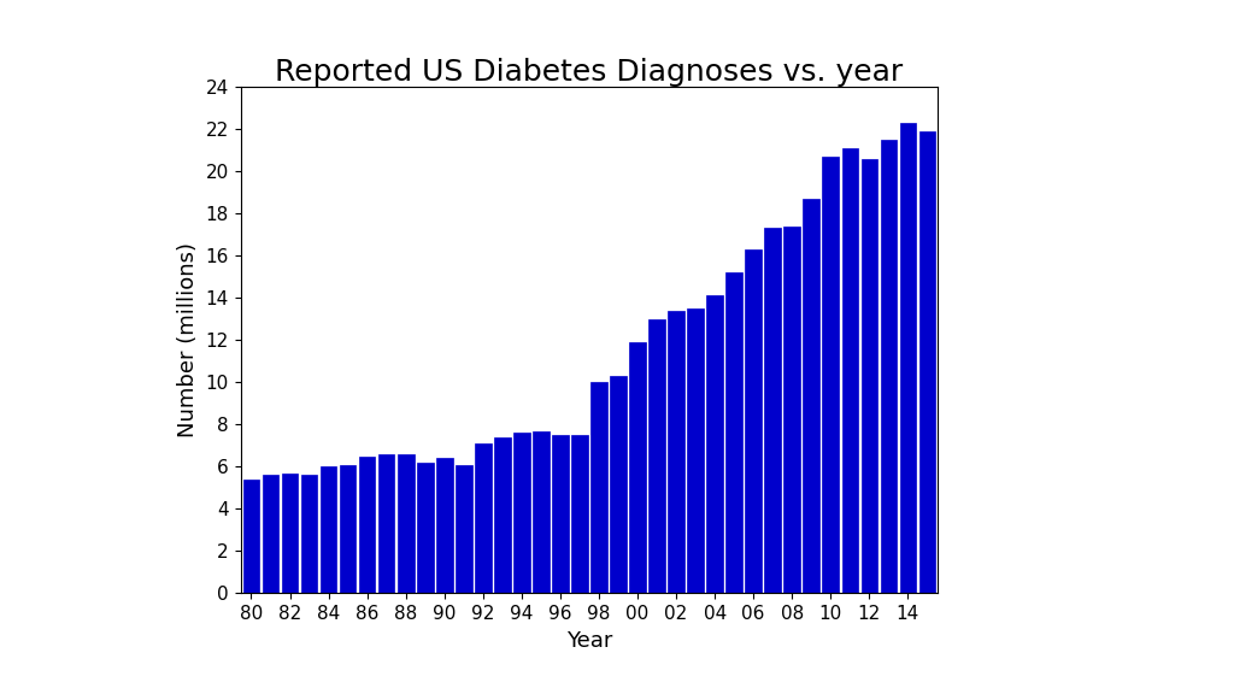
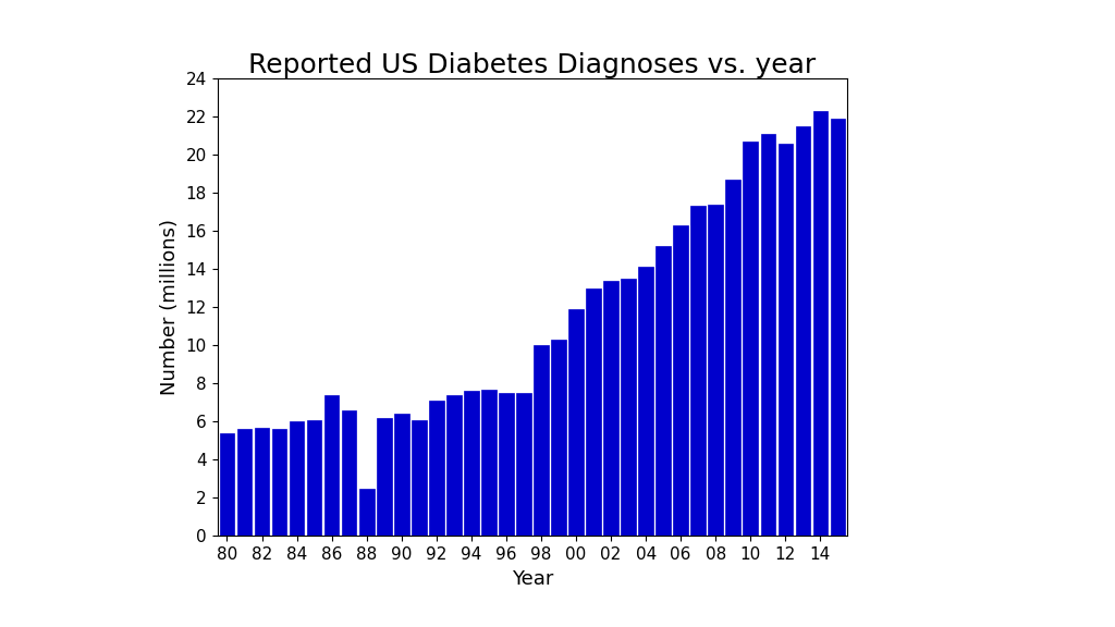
86: 6.5 -> 7.4
88: 6.6 -> 2.5
